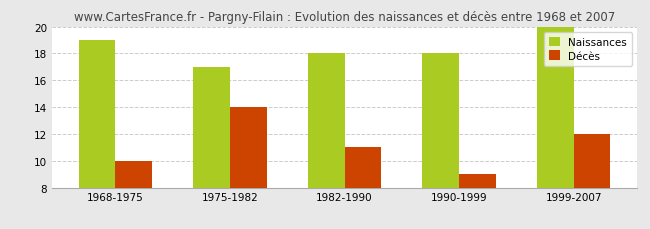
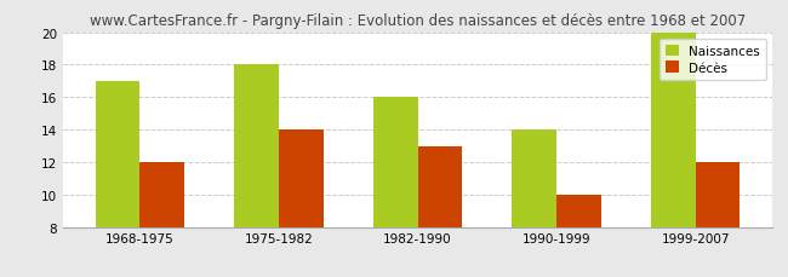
Naissances/1968-1975: 19 -> 17
Décès/1968-1975: 10 -> 12
Naissances/1975-1982: 17 -> 18
Naissances/1982-1990: 18 -> 16
Décès/1982-1990: 11 -> 13
Naissances/1990-1999: 18 -> 14
Décès/1990-1999: 9 -> 10
